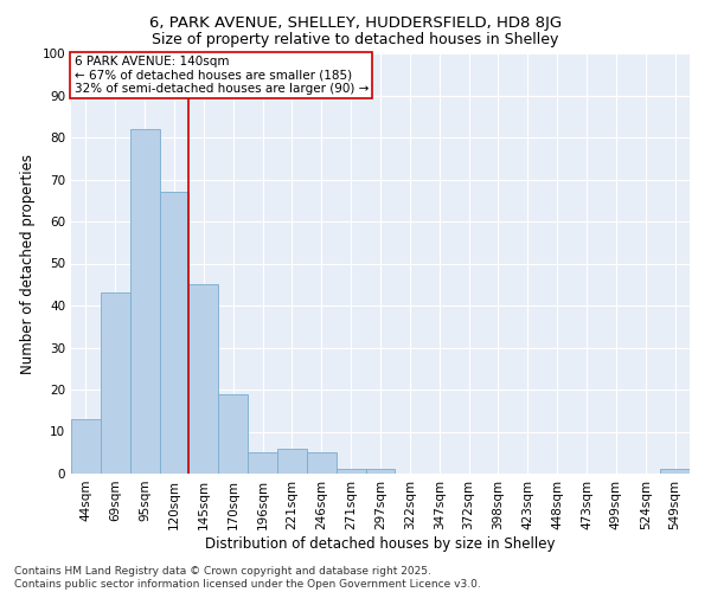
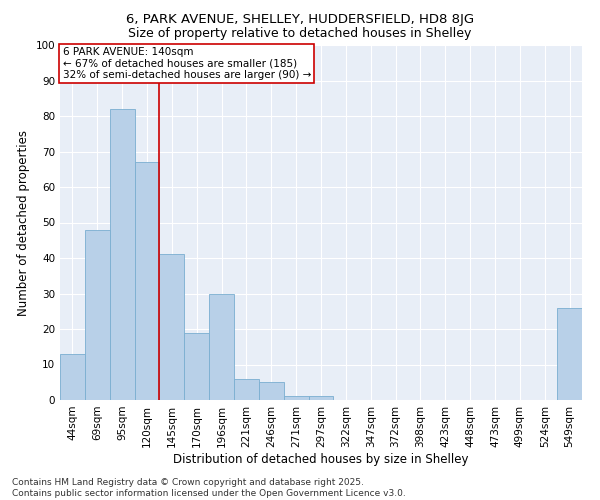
69sqm: 43 -> 48
145sqm: 45 -> 41
196sqm: 5 -> 30
549sqm: 1 -> 26
